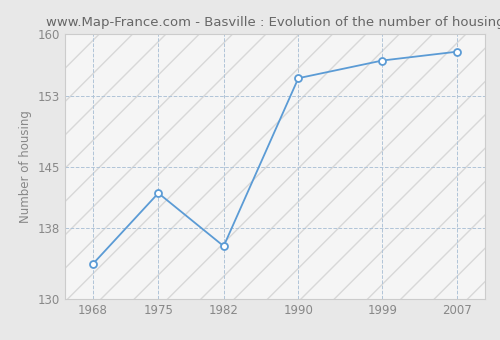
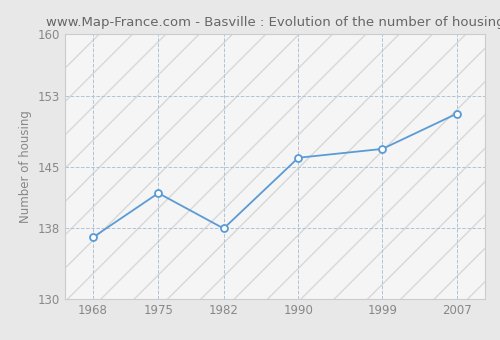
1968: 134 -> 137
1982: 136 -> 138
1990: 155 -> 146
1999: 157 -> 147
2007: 158 -> 151
